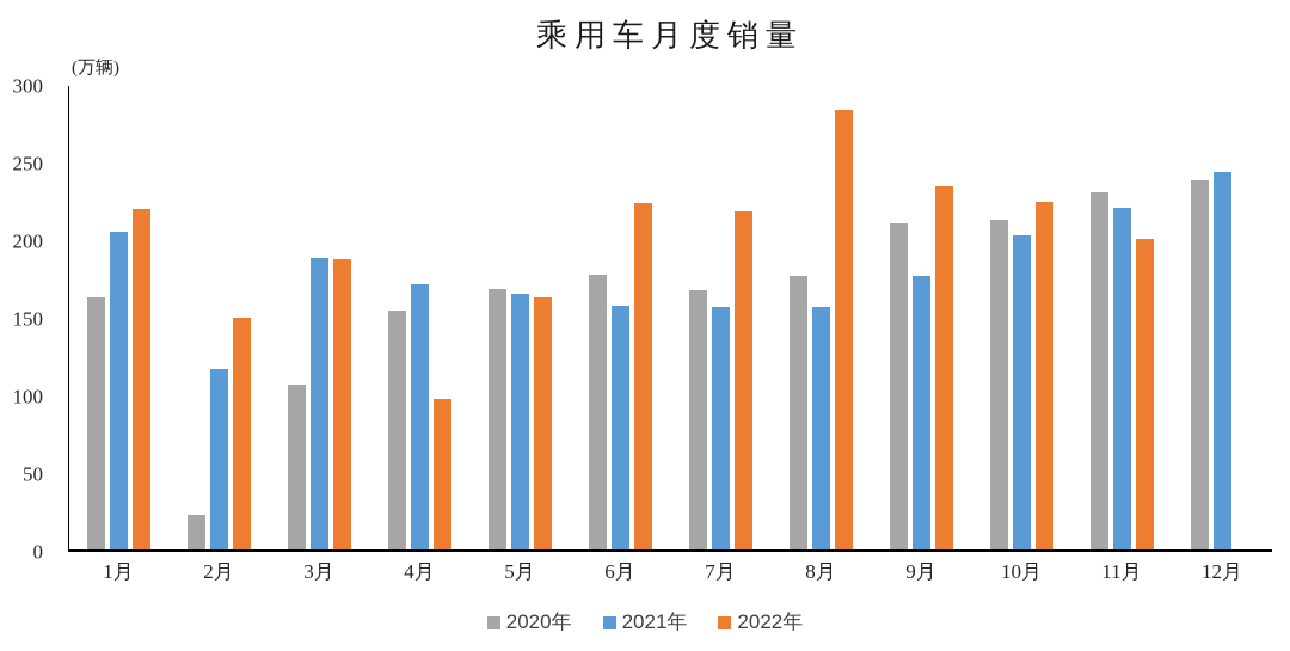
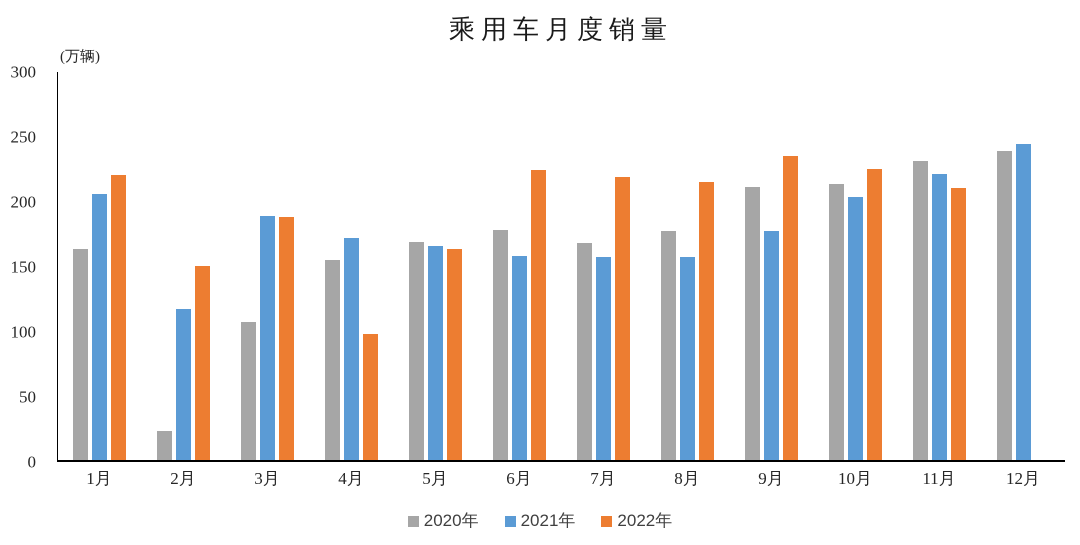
2022年/8月: 283 -> 214
2022年/11月: 200 -> 209
